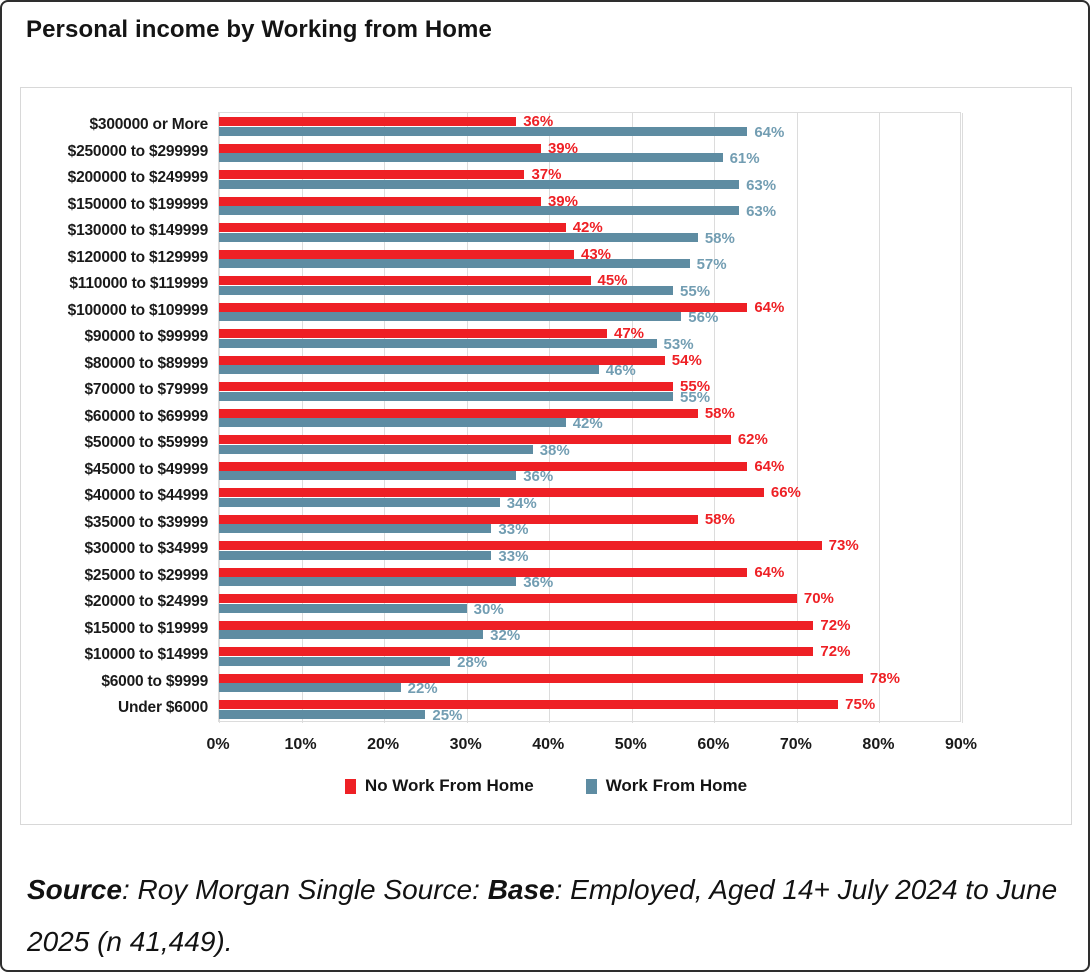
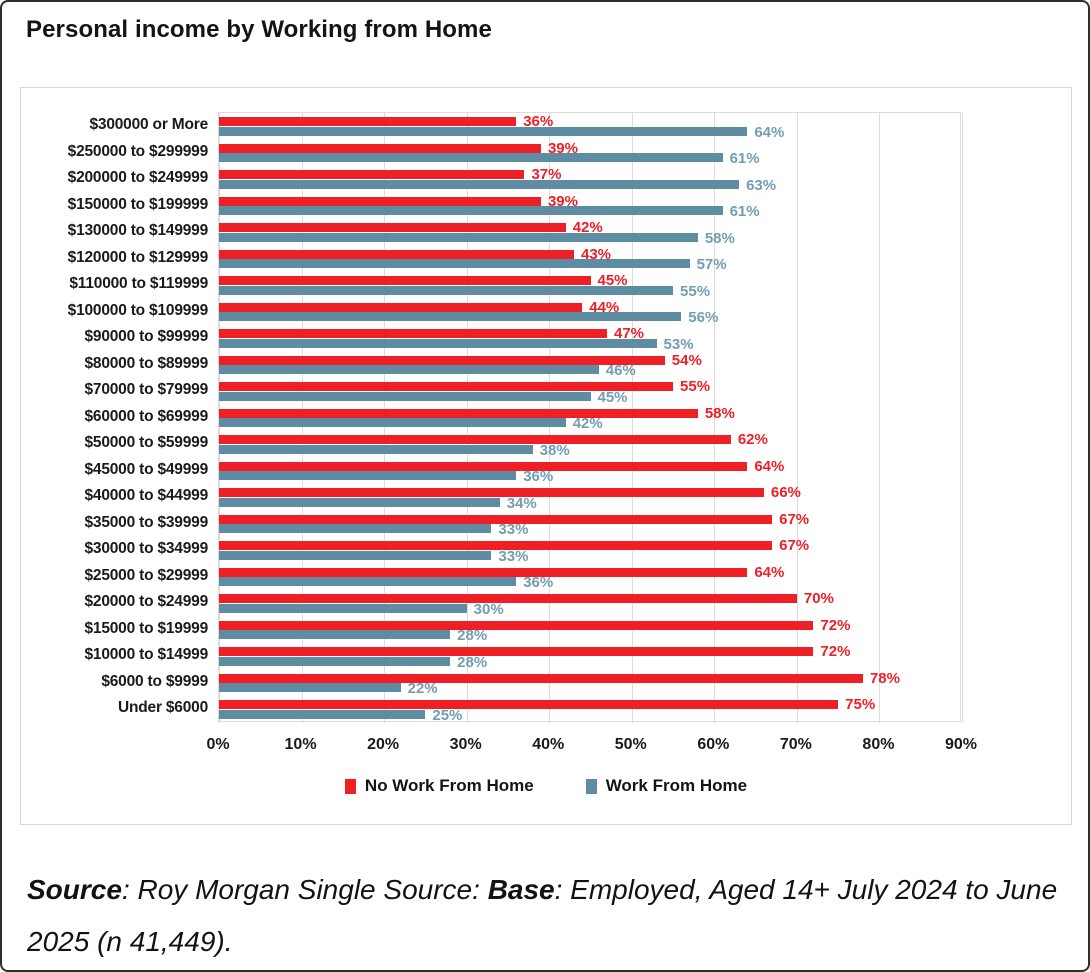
Work From Home/$150000 to $199999: 63% -> 61%
No Work From Home/$100000 to $109999: 64% -> 44%
Work From Home/$70000 to $79999: 55% -> 45%
No Work From Home/$35000 to $39999: 58% -> 67%
No Work From Home/$30000 to $34999: 73% -> 67%
Work From Home/$15000 to $19999: 32% -> 28%
